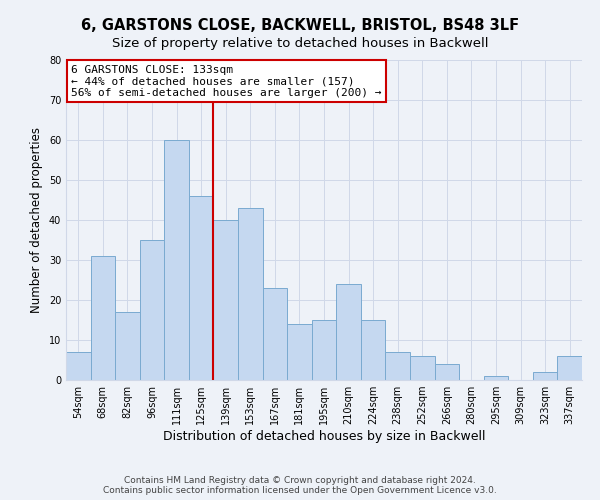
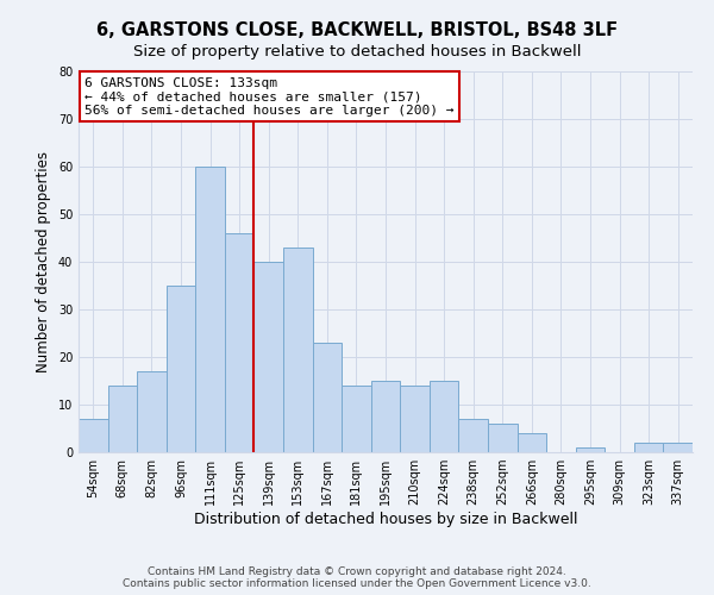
68sqm: 31 -> 14
210sqm: 24 -> 14
337sqm: 6 -> 2
